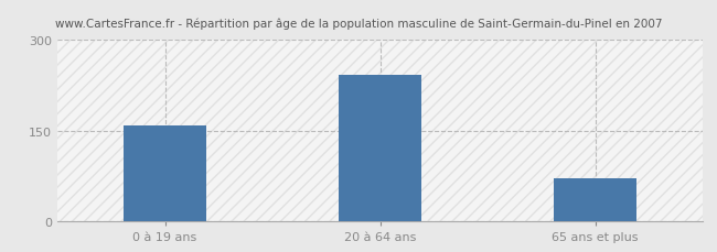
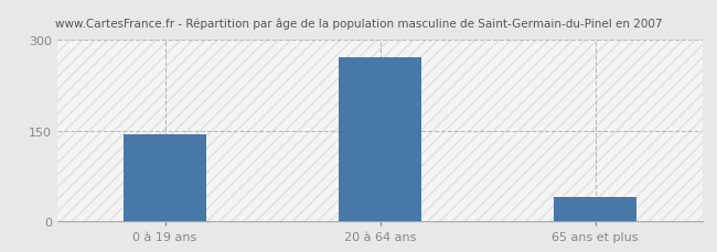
0 à 19 ans: 158 -> 144
20 à 64 ans: 242 -> 270
65 ans et plus: 72 -> 40
